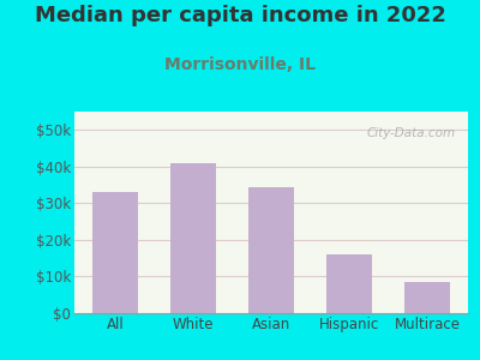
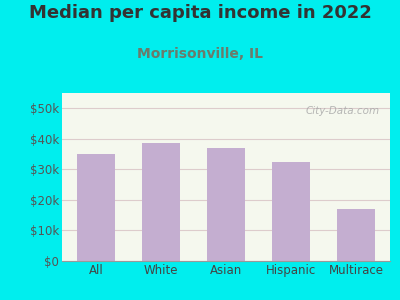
All: $33.0k -> $35.0k
White: $41.0k -> $38.5k
Asian: $34.5k -> $37.0k
Hispanic: $16.0k -> $32.5k
Multirace: $8.5k -> $17.0k
